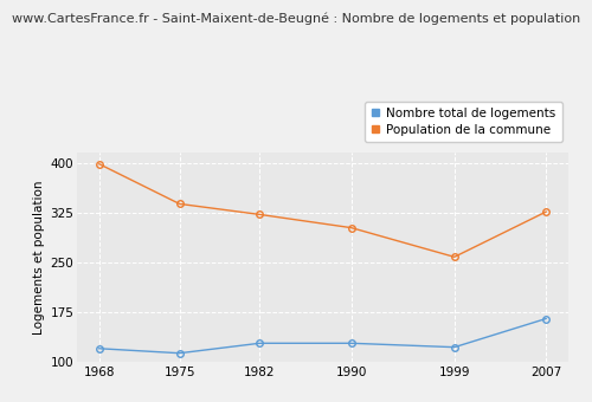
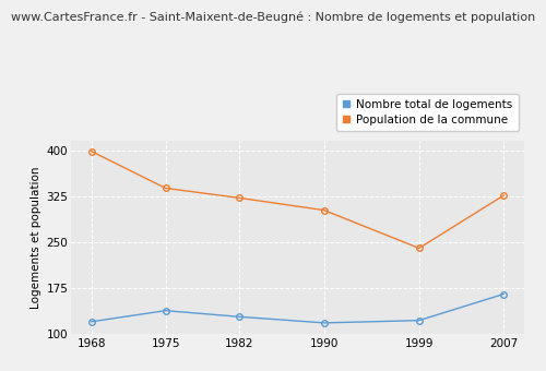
Nombre total de logements/1975: 113 -> 138
Nombre total de logements/1990: 128 -> 118
Population de la commune/1999: 258 -> 240
